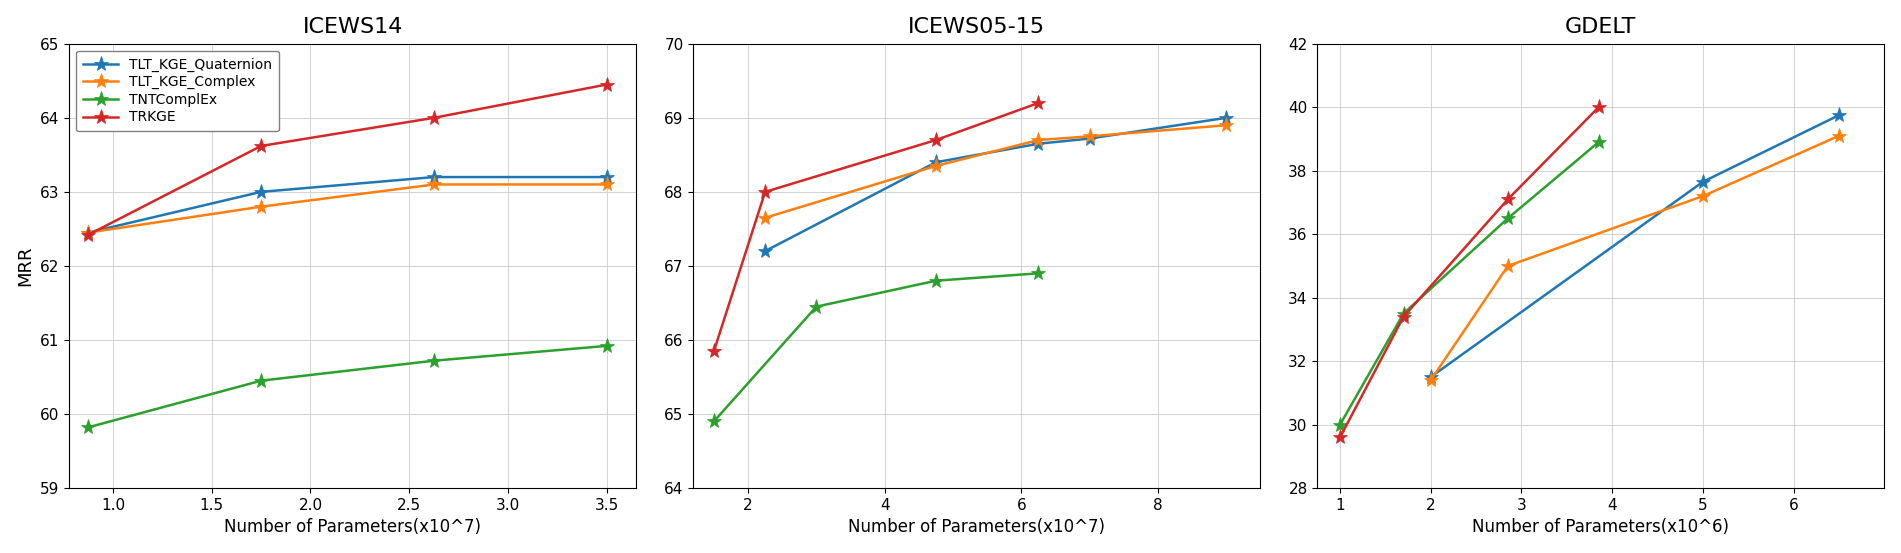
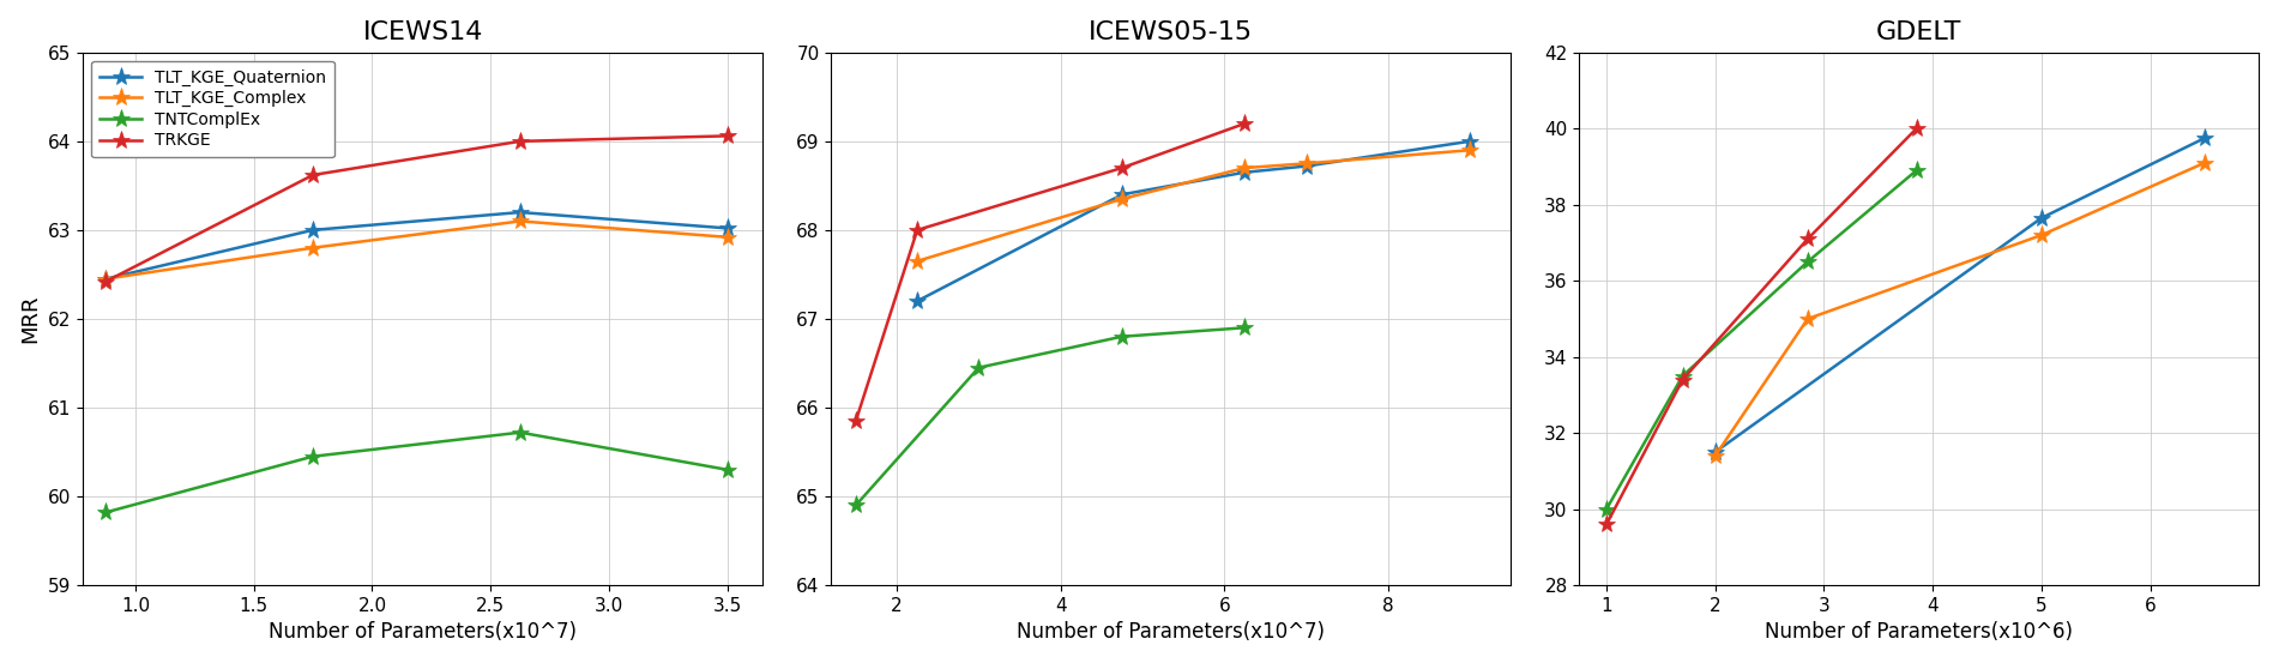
ICEWS14/TLT_KGE_Quaternion/3.5: 63.20 -> 63.02
ICEWS14/TLT_KGE_Complex/3.5: 63.10 -> 62.92
ICEWS14/TNTComplEx/3.5: 60.92 -> 60.30
ICEWS14/TRKGE/3.5: 64.45 -> 64.06
